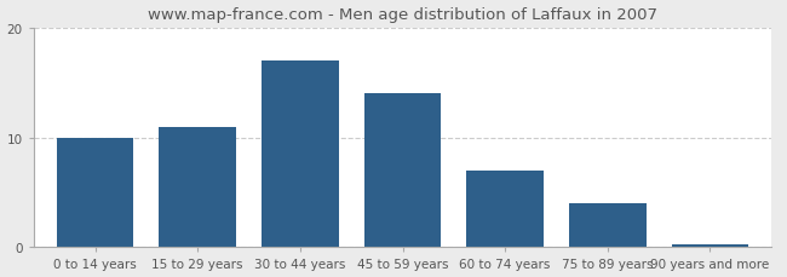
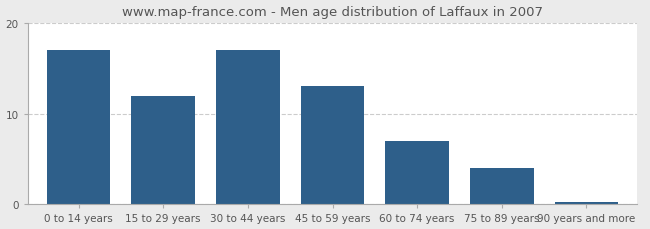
0 to 14 years: 10.0 -> 17.0
15 to 29 years: 11.0 -> 12.0
45 to 59 years: 14.0 -> 13.0
